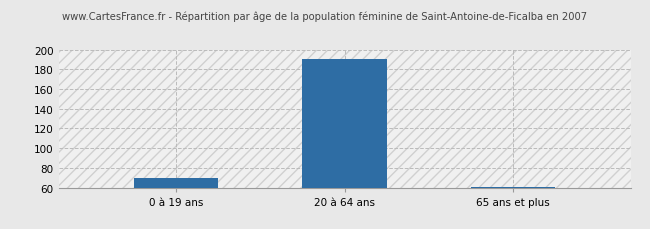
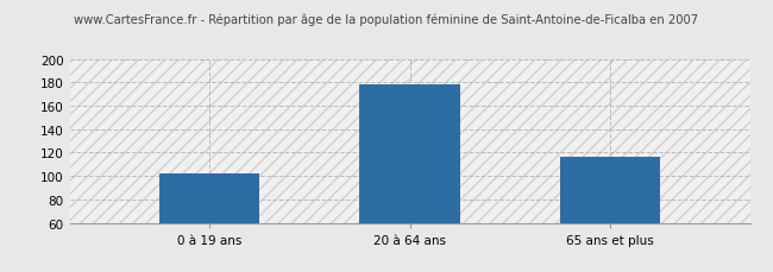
0 à 19 ans: 70 -> 102
20 à 64 ans: 190 -> 178
65 ans et plus: 61 -> 116
